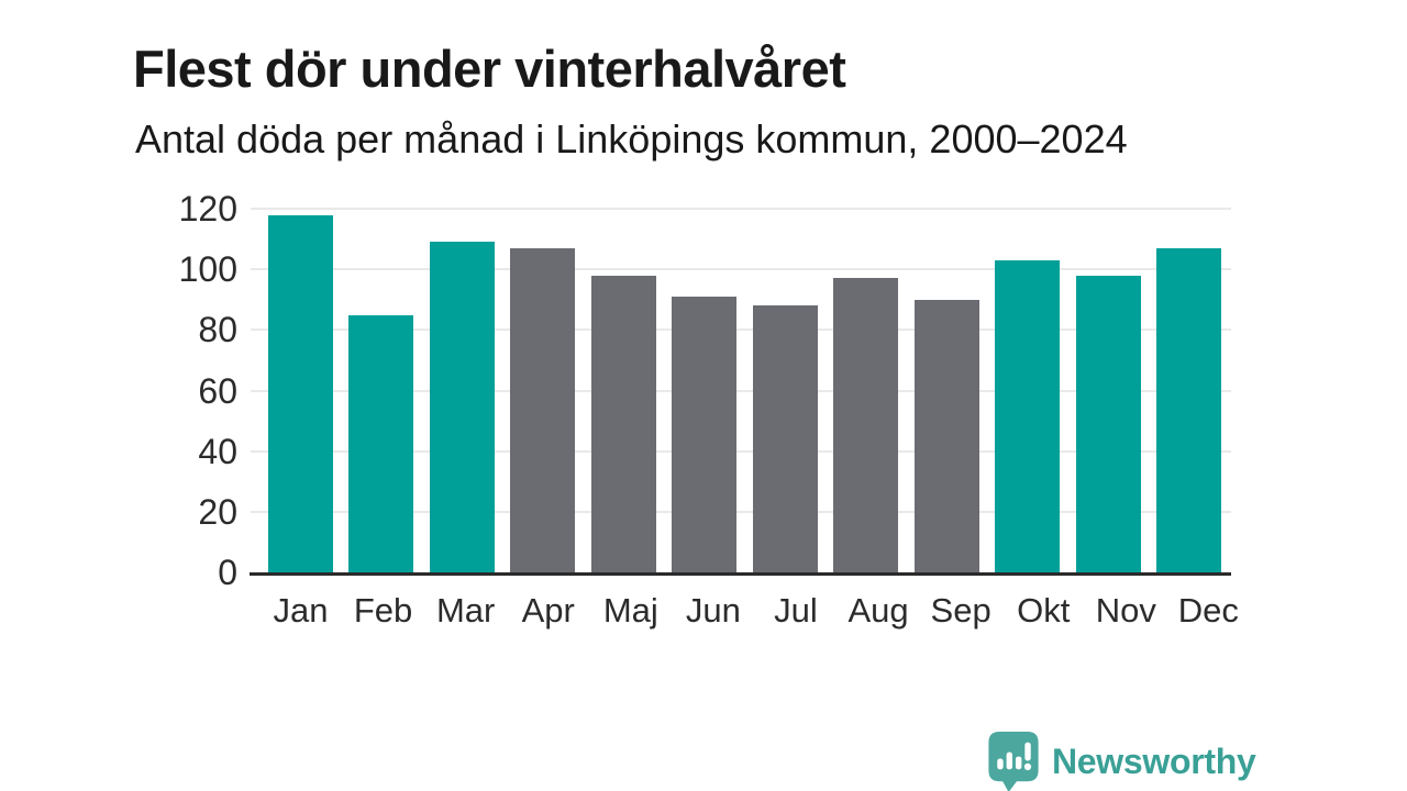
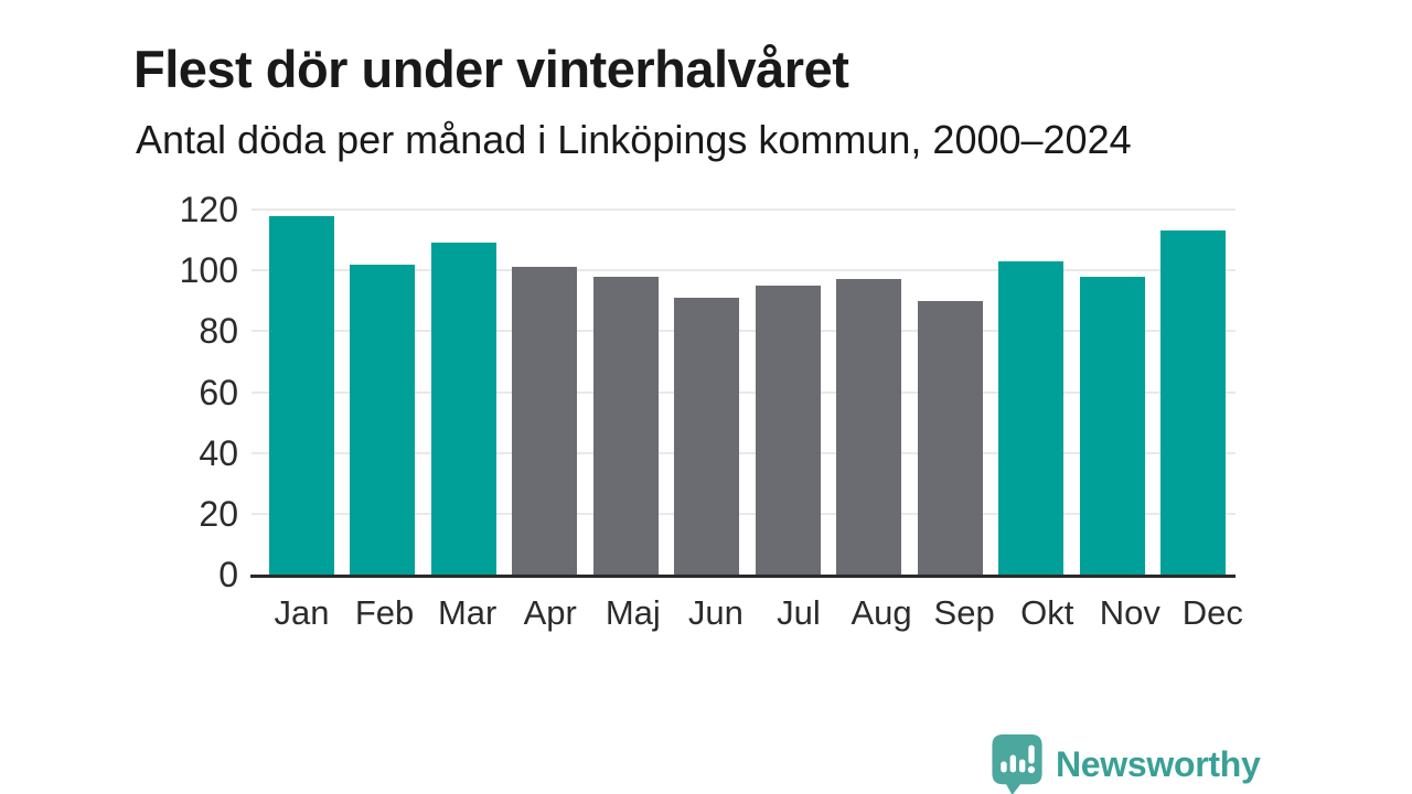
Feb: 85 -> 102
Apr: 107 -> 101
Jul: 88 -> 95
Dec: 107 -> 113
